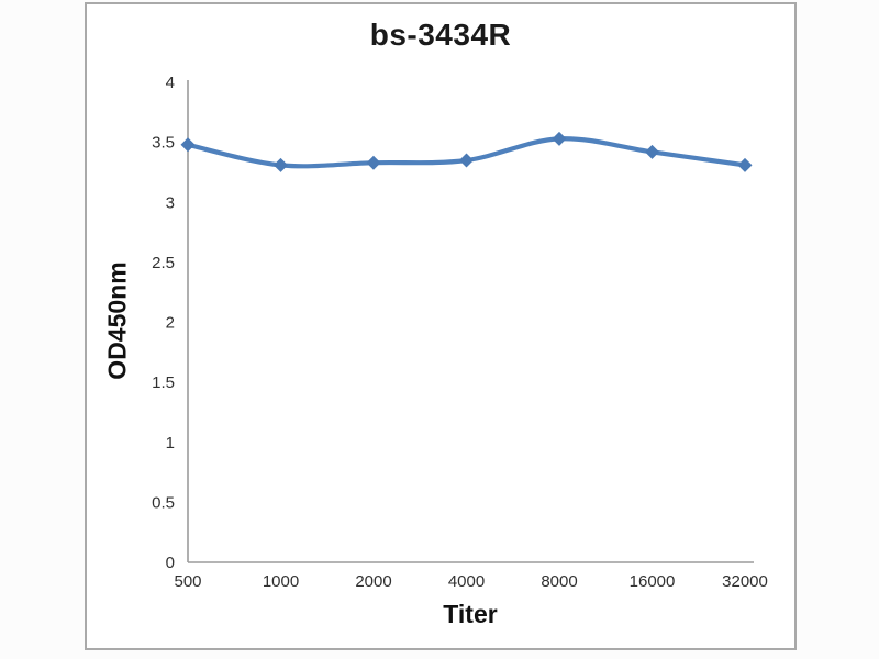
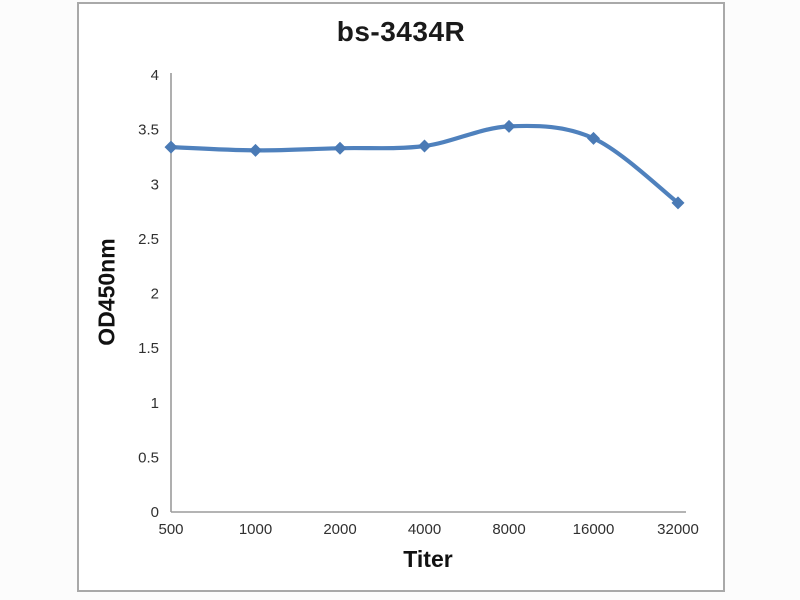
500: 3.48 -> 3.34
32000: 3.31 -> 2.83
